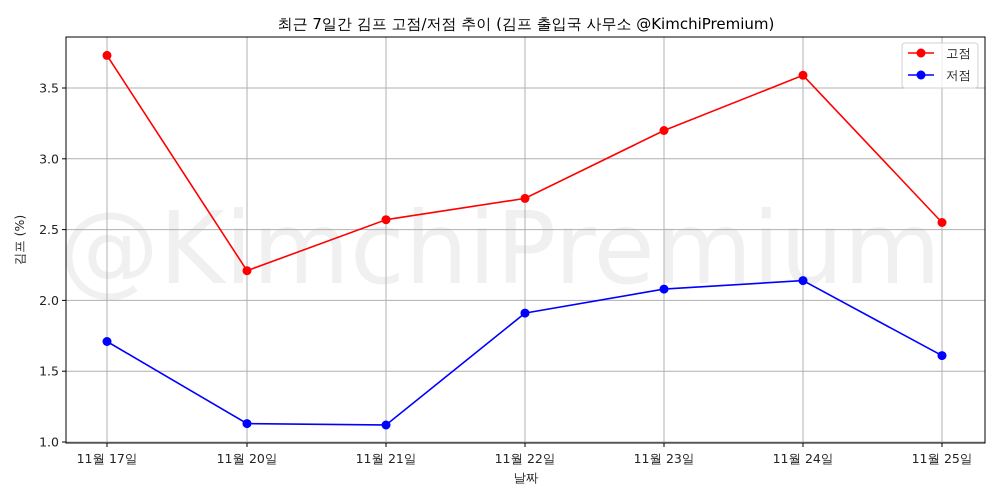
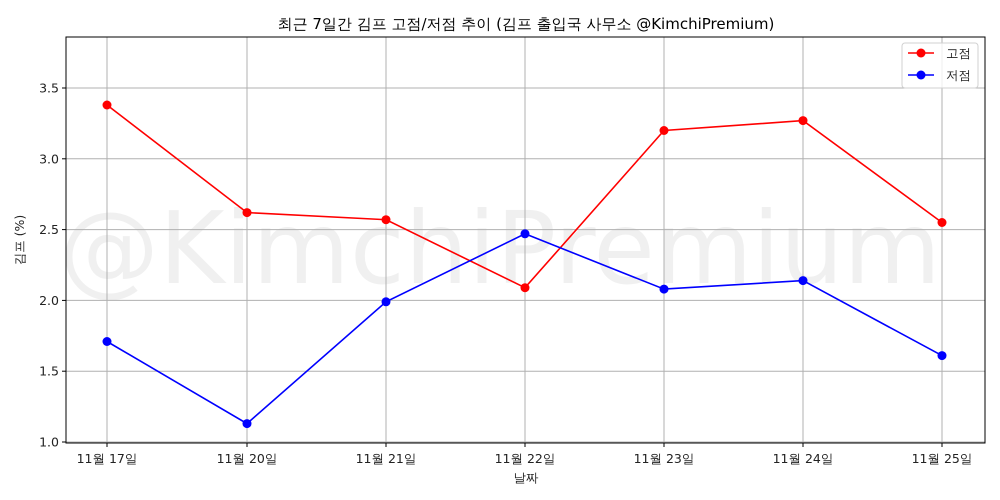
고점/11월 17일: 3.73 -> 3.38
고점/11월 20일: 2.21 -> 2.62
저점/11월 21일: 1.12 -> 1.99
고점/11월 22일: 2.72 -> 2.09
저점/11월 22일: 1.91 -> 2.47
고점/11월 24일: 3.59 -> 3.27
